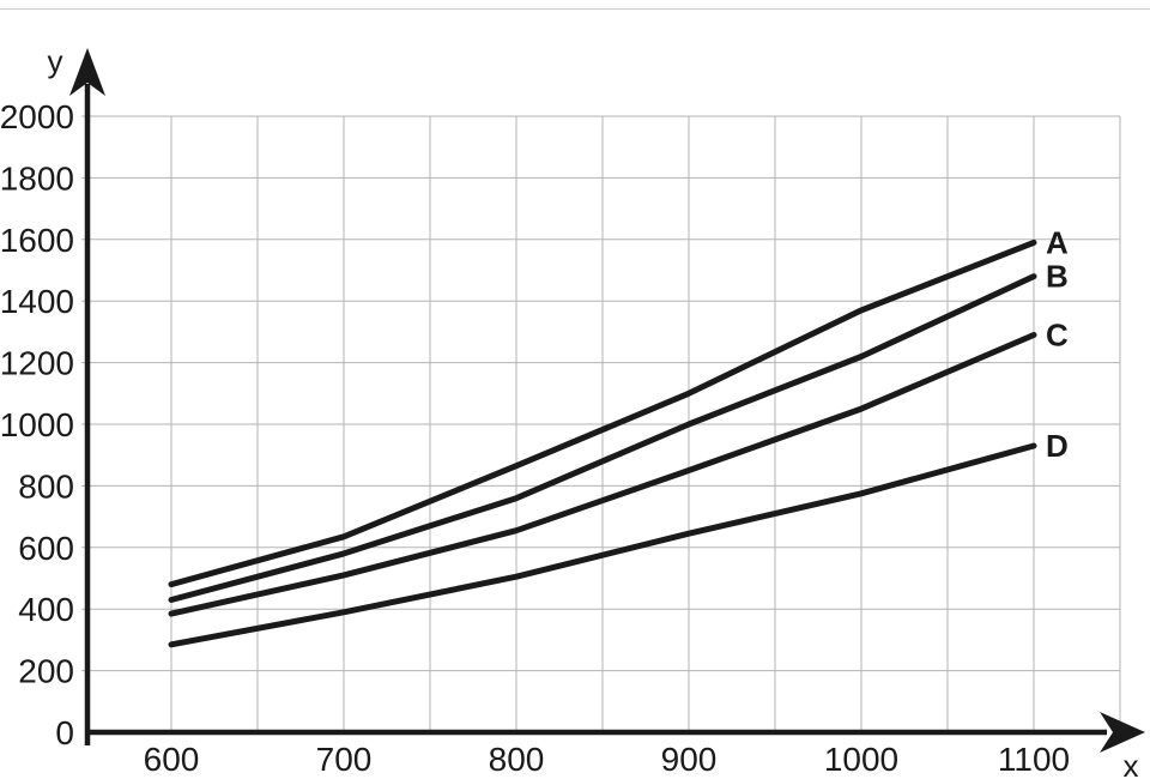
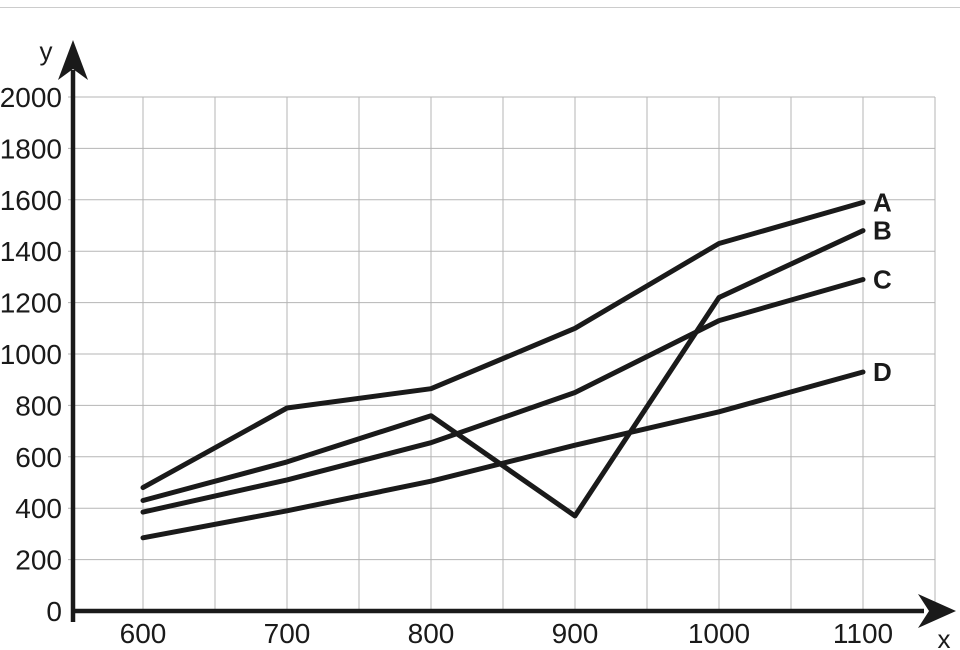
A/700: 640 -> 790
B/900: 1000 -> 370
A/1000: 1370 -> 1430
C/1000: 1050 -> 1130
